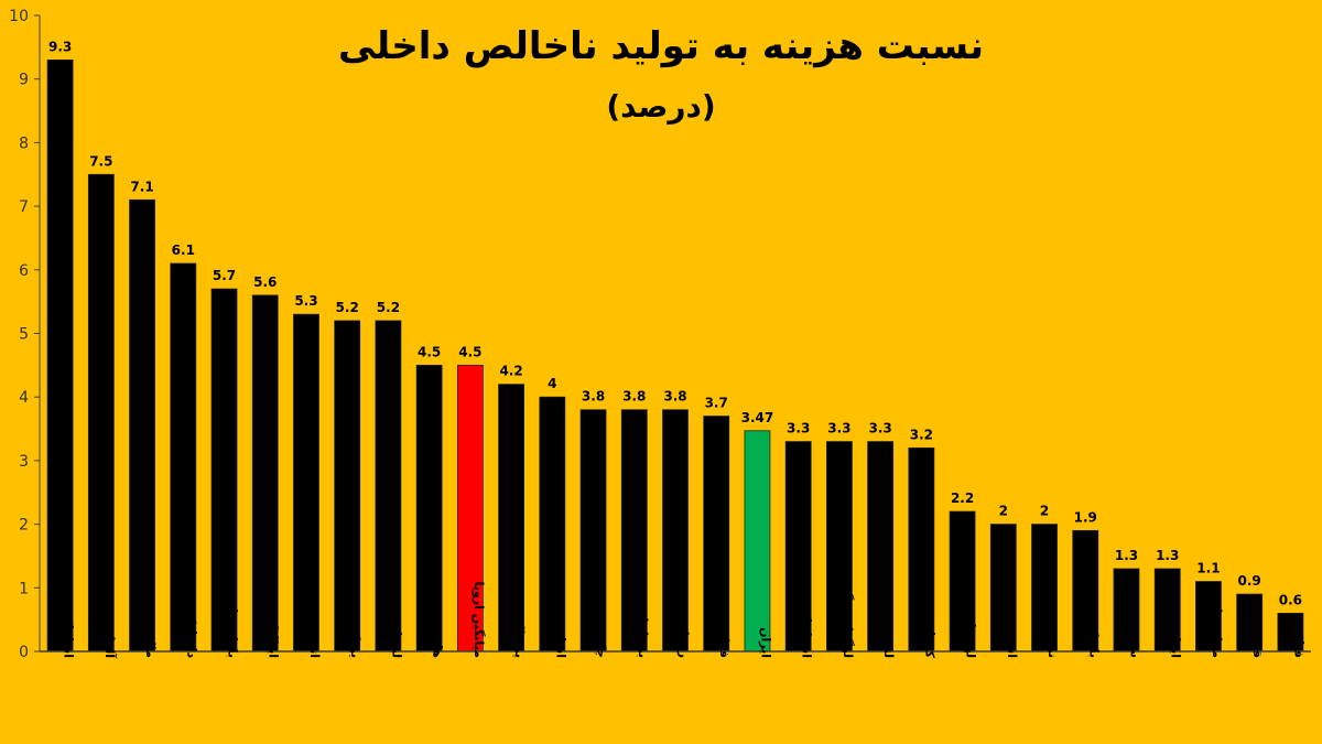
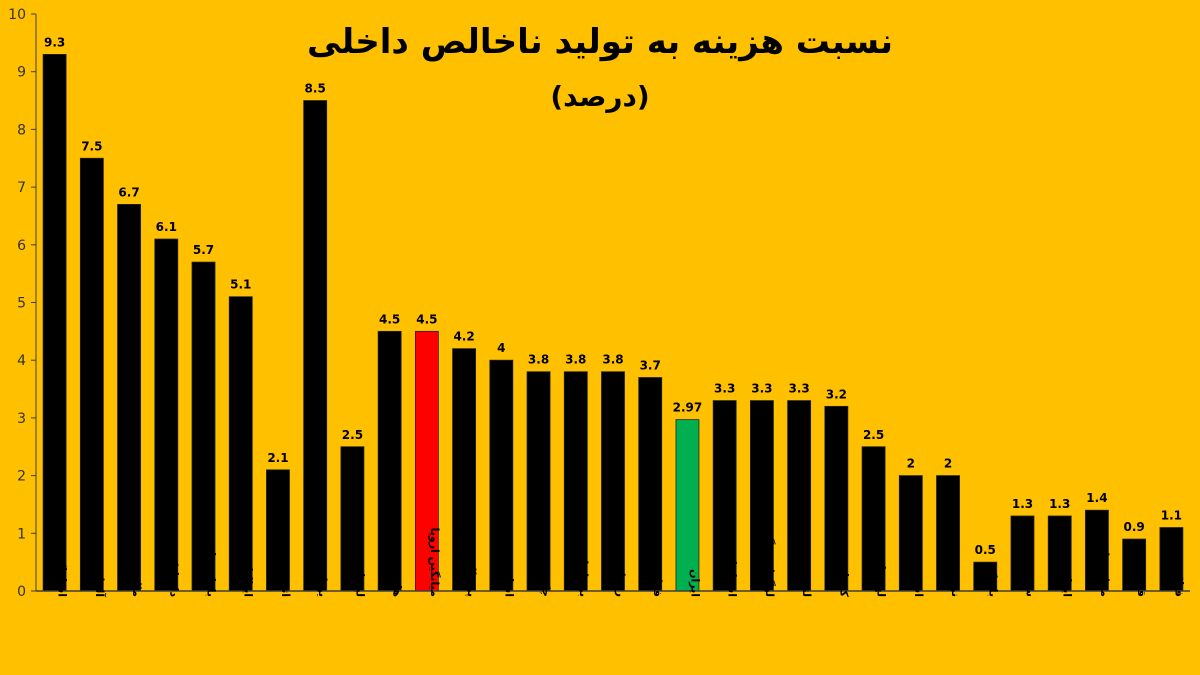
مالت: 7.1 -> 6.7
ایتالیا: 5.6 -> 5.1
اتریش: 5.3 -> 2.1
یونان: 5.2 -> 8.5
لیتوانی: 5.2 -> 2.5
ایران: 3.47 -> 2.97
لهستان: 2.2 -> 2.5
بلژیک: 1.9 -> 0.5
مجارستان: 1.1 -> 1.4
فنلاند: 0.6 -> 1.1
